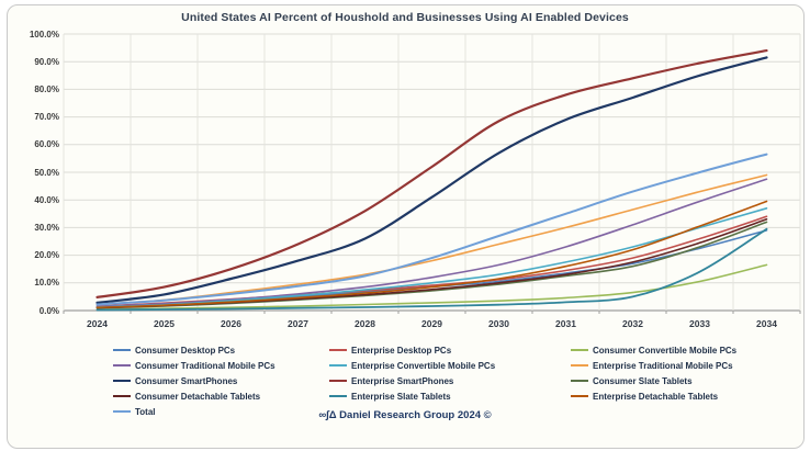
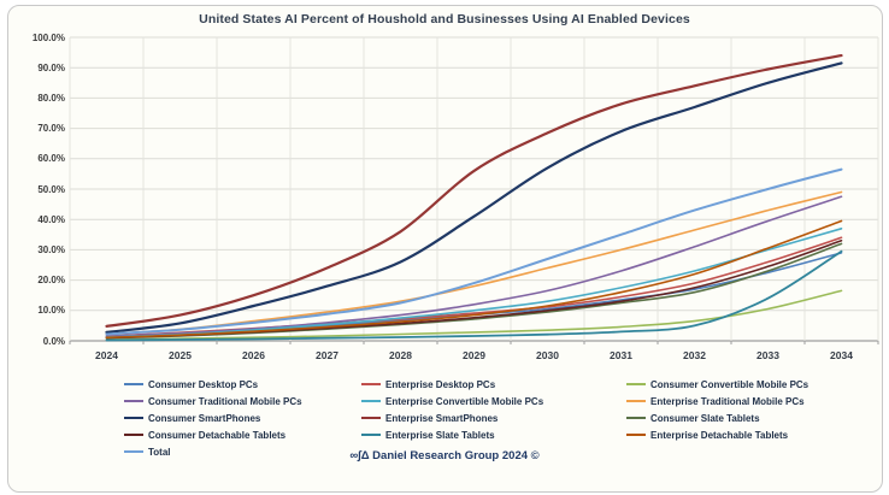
Enterprise SmartPhones/2029: 52% -> 56%
